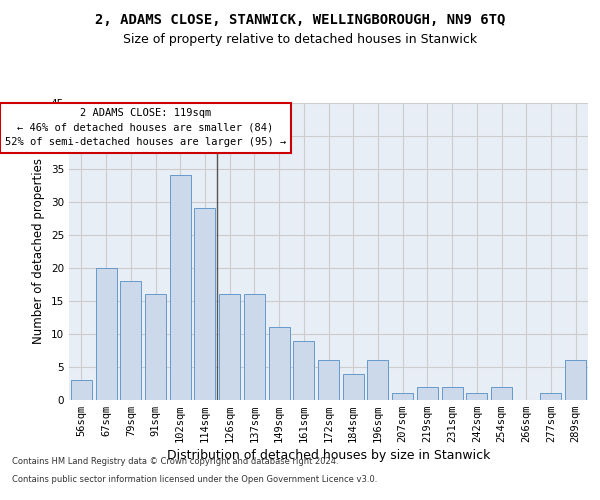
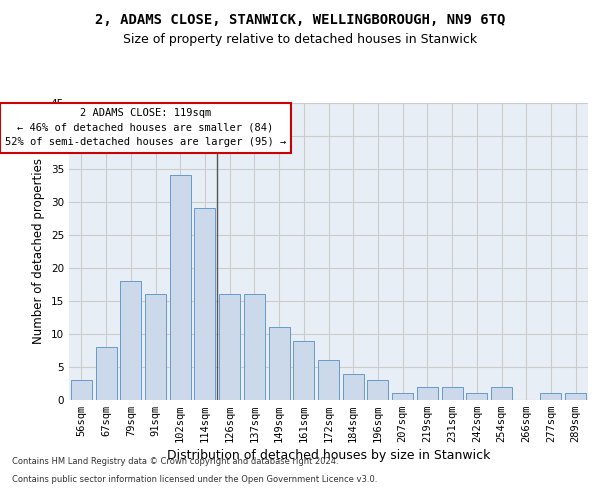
67sqm: 20 -> 8
196sqm: 6 -> 3
289sqm: 6 -> 1
